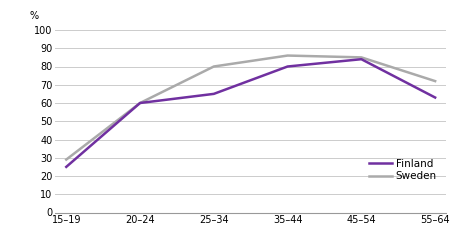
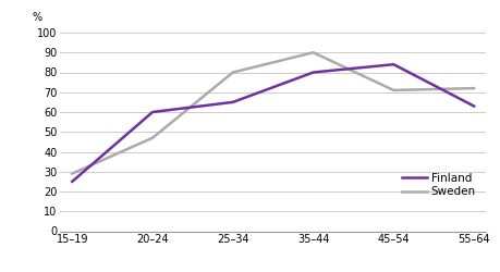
Sweden/20–24: 60 -> 47
Sweden/35–44: 86 -> 90
Sweden/45–54: 85 -> 71
